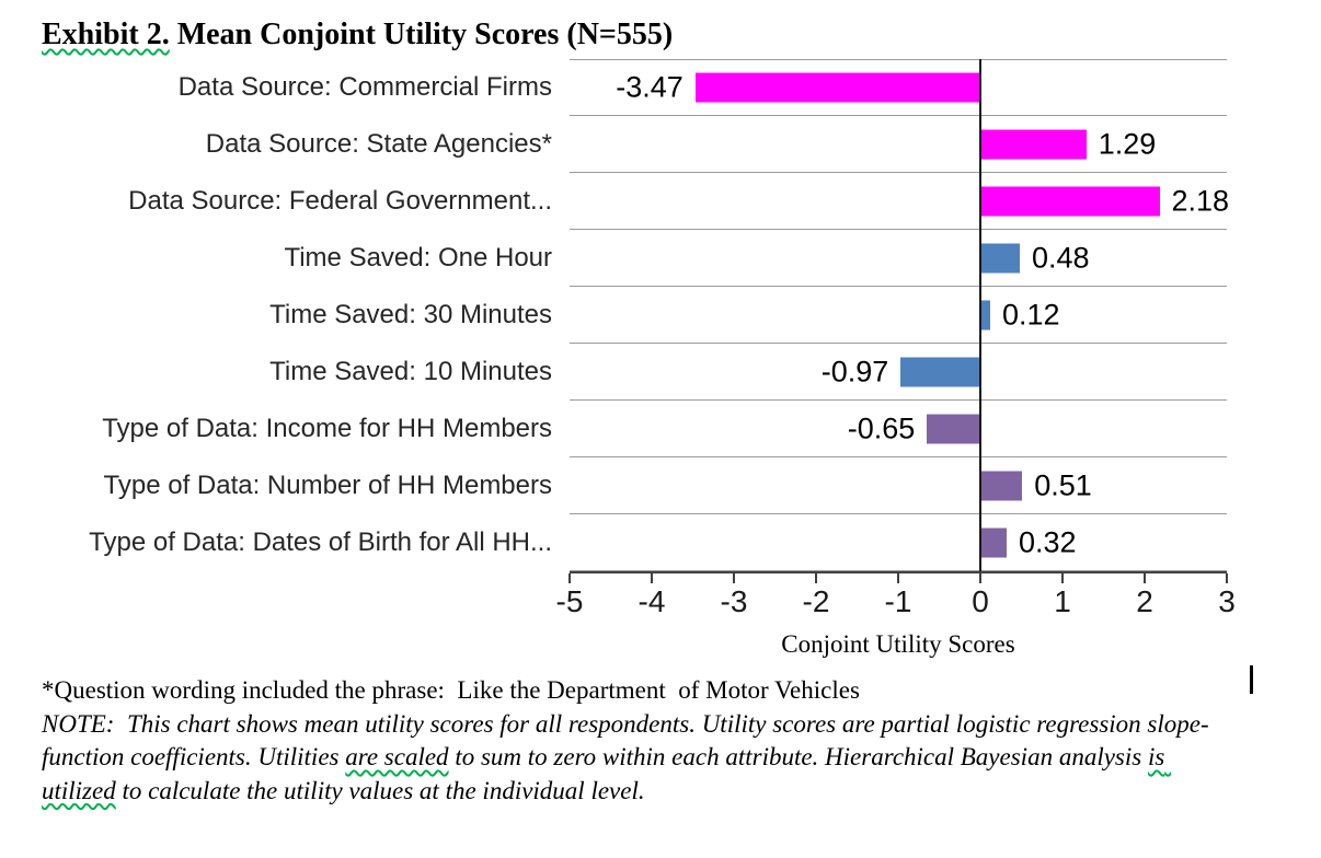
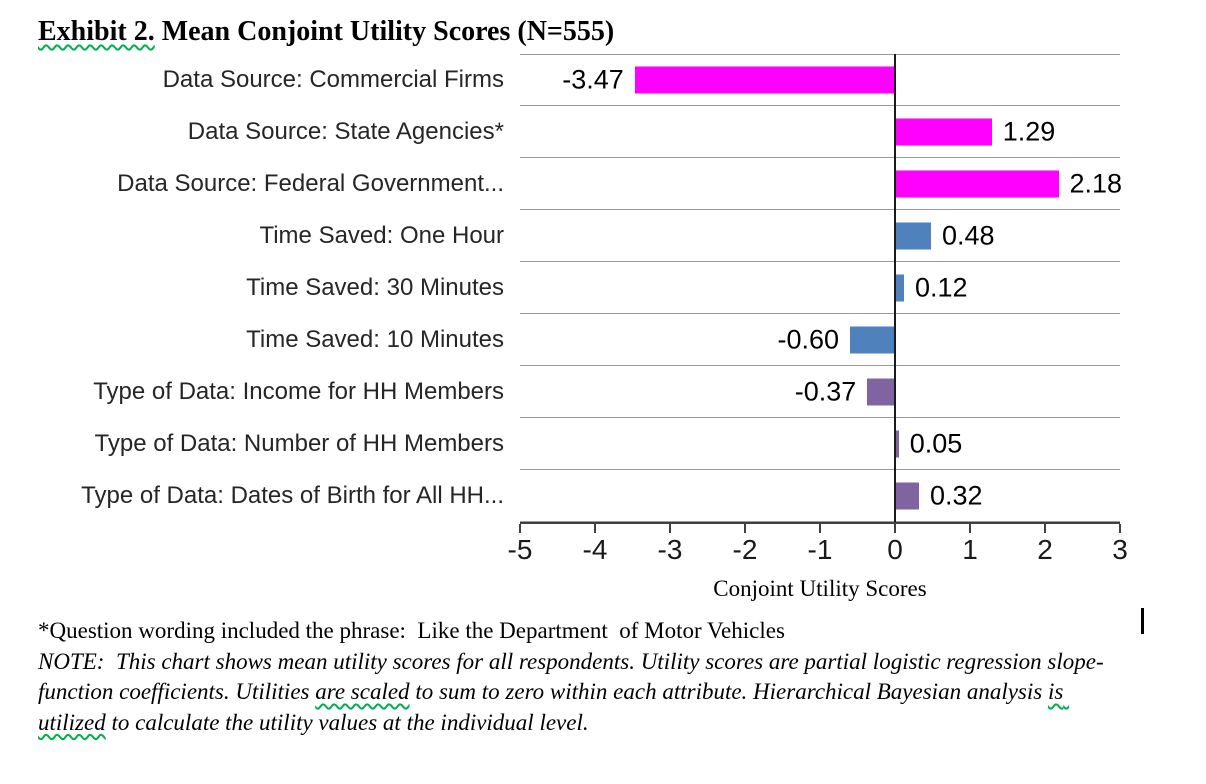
Time Saved: 10 Minutes: -0.97 -> -0.60
Type of Data: Income for HH Members: -0.65 -> -0.37
Type of Data: Number of HH Members: 0.51 -> 0.05
